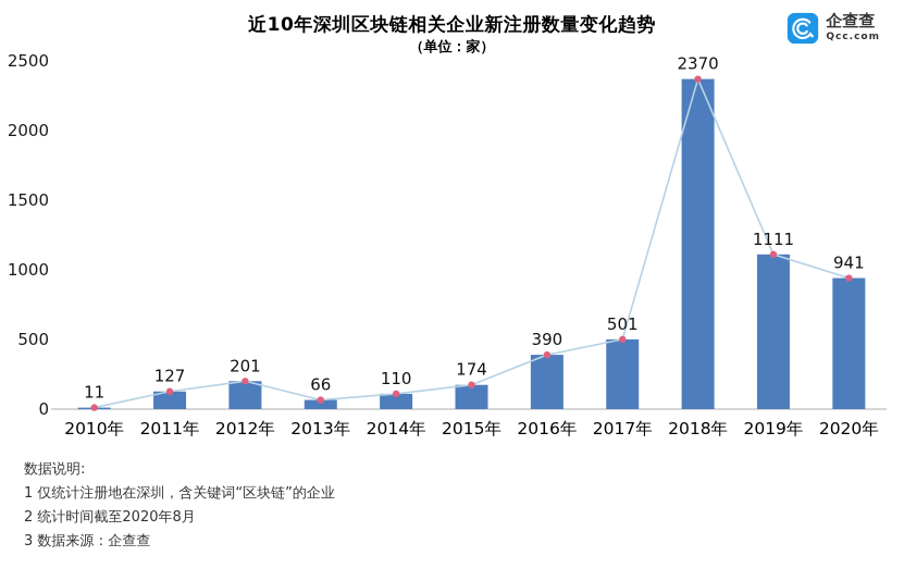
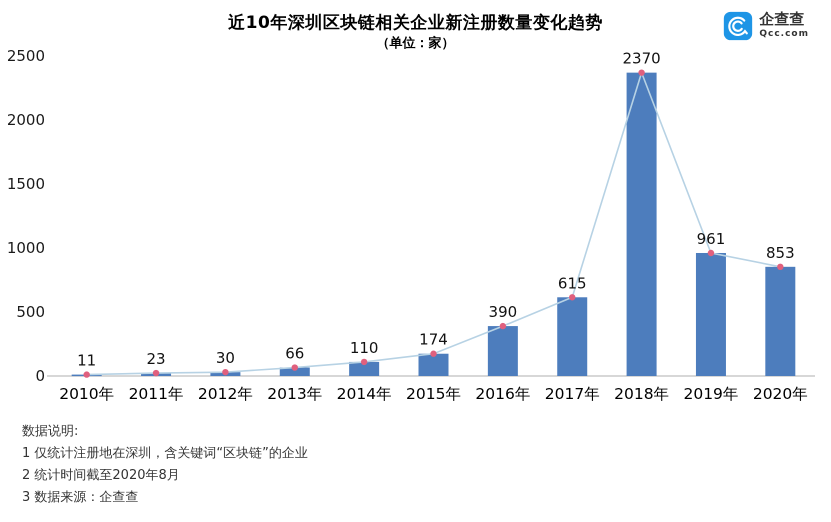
2011年: 127 -> 23
2012年: 201 -> 30
2017年: 501 -> 615
2019年: 1111 -> 961
2020年: 941 -> 853
